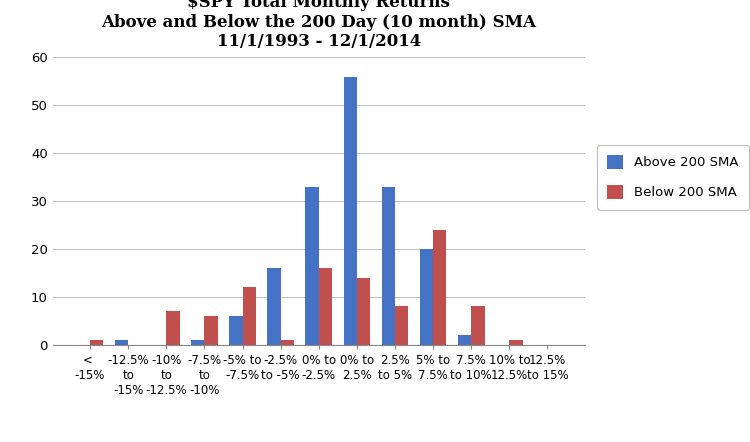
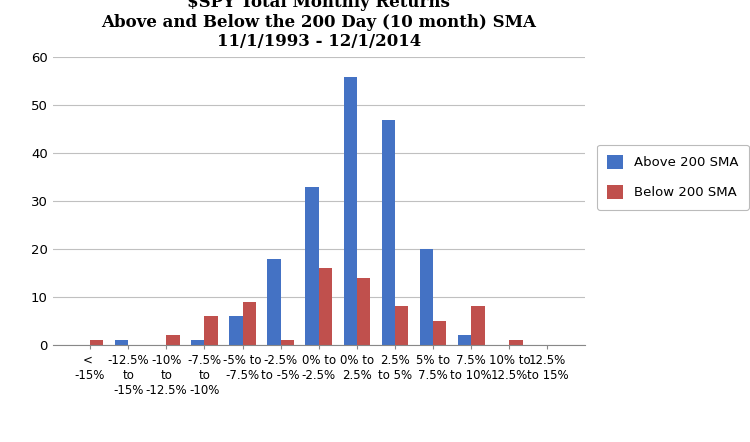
Below 200 SMA/-10% to -12.5%: 7 -> 2
Below 200 SMA/-5% to -7.5%: 12 -> 9
Above 200 SMA/-2.5% to -5%: 16 -> 18
Above 200 SMA/2.5% to 5%: 33 -> 47
Below 200 SMA/5% to 7.5%: 24 -> 5
